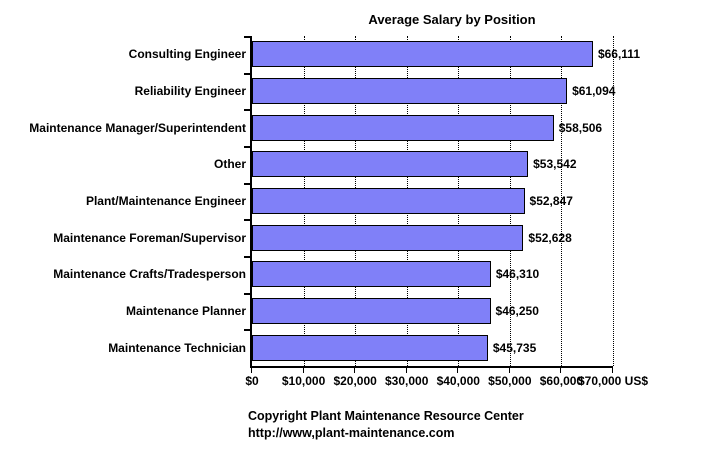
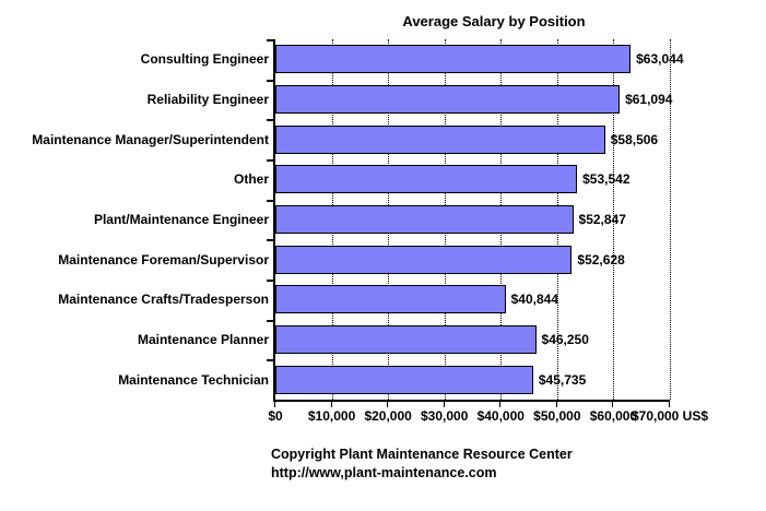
Consulting Engineer: $66,111 -> $63,044
Maintenance Crafts/Tradesperson: $46,310 -> $40,844
